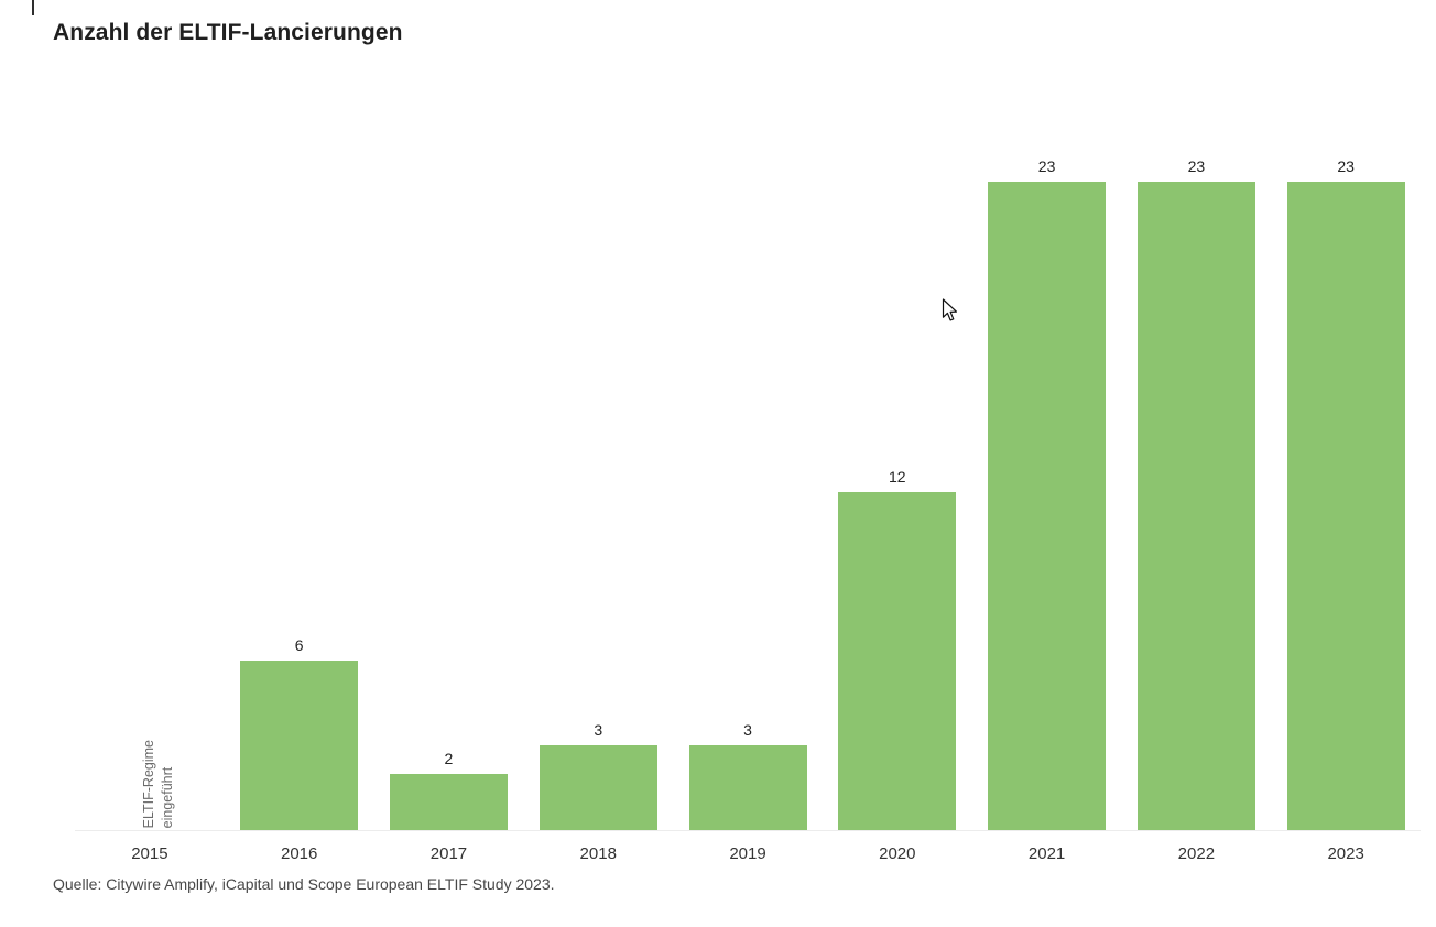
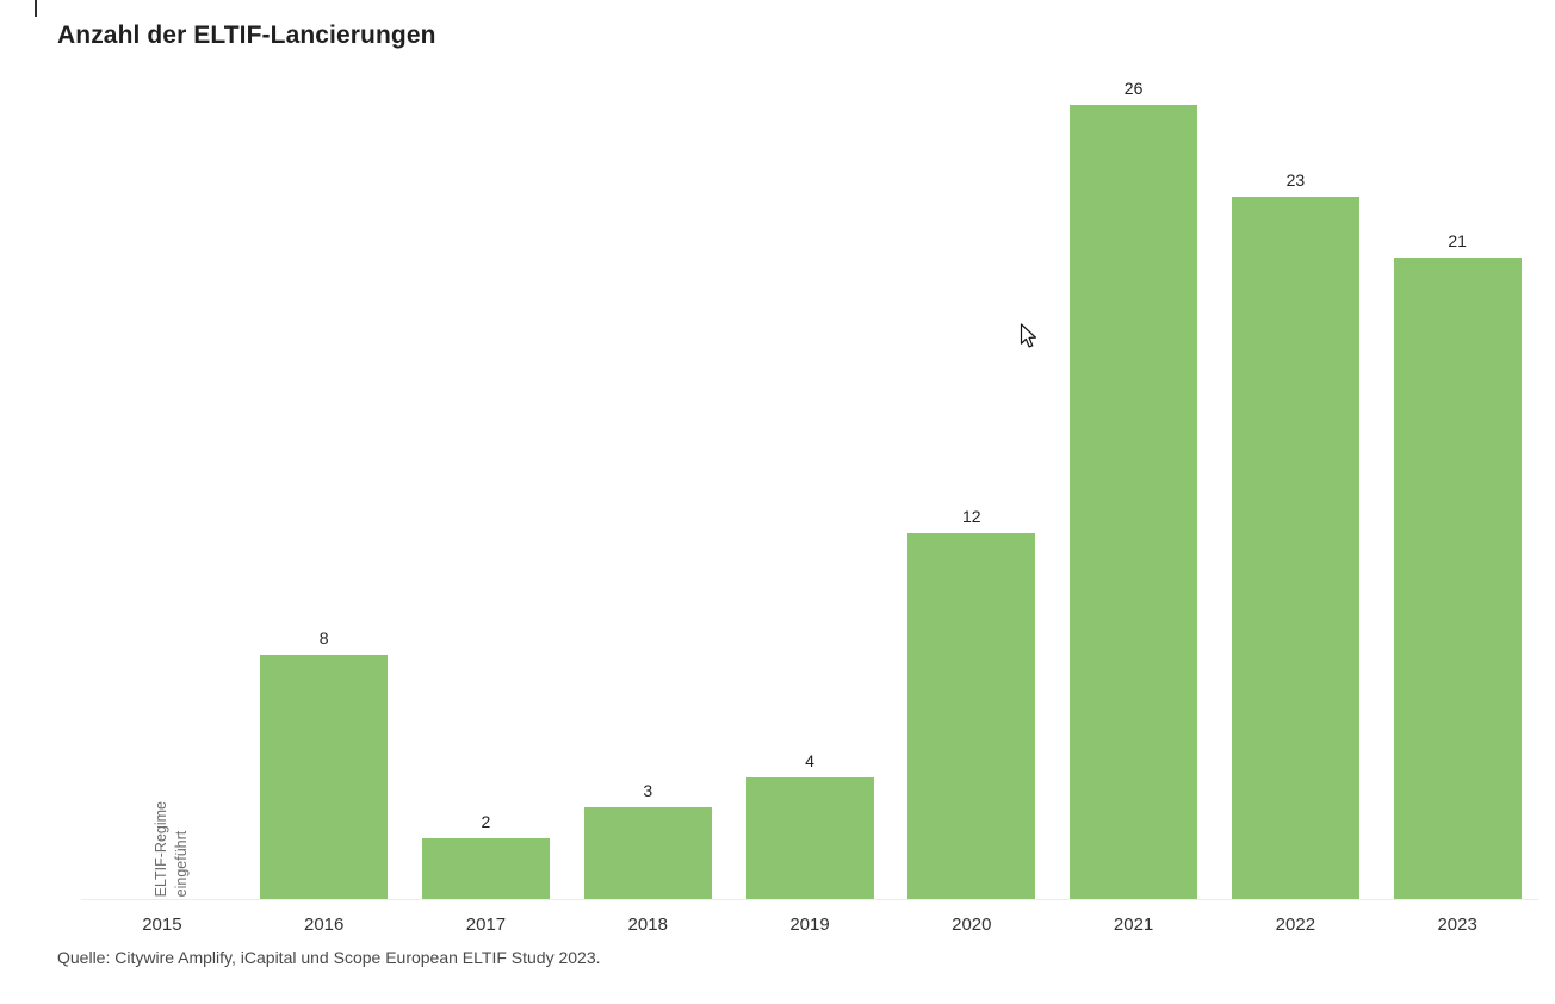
2016: 6 -> 8
2019: 3 -> 4
2021: 23 -> 26
2023: 23 -> 21
